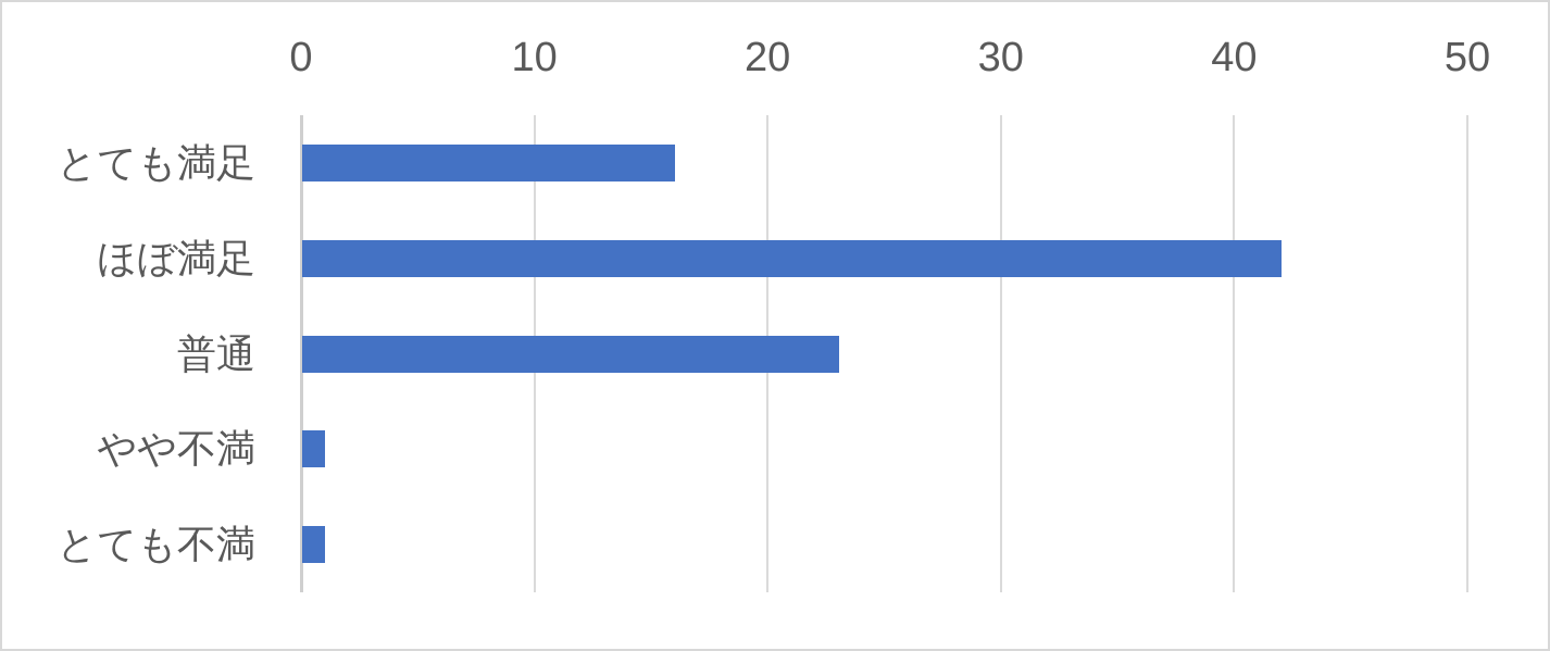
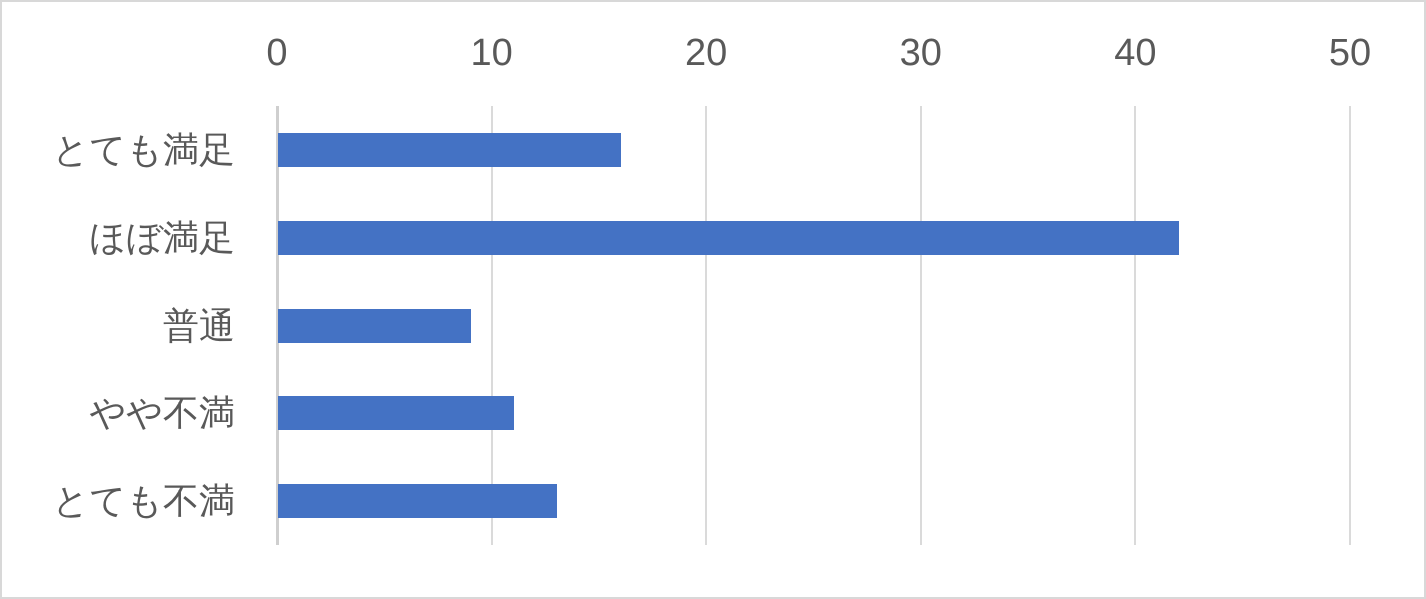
普通: 23 -> 9
やや不満: 1 -> 11
とても不満: 1 -> 13
